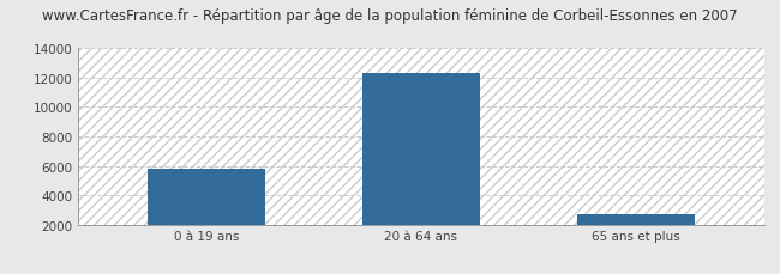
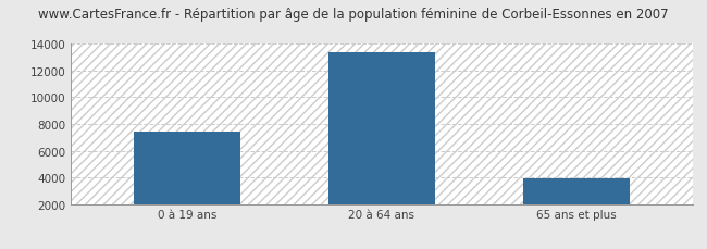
0 à 19 ans: 5800 -> 7400
20 à 64 ans: 12300 -> 13400
65 ans et plus: 2700 -> 3900
